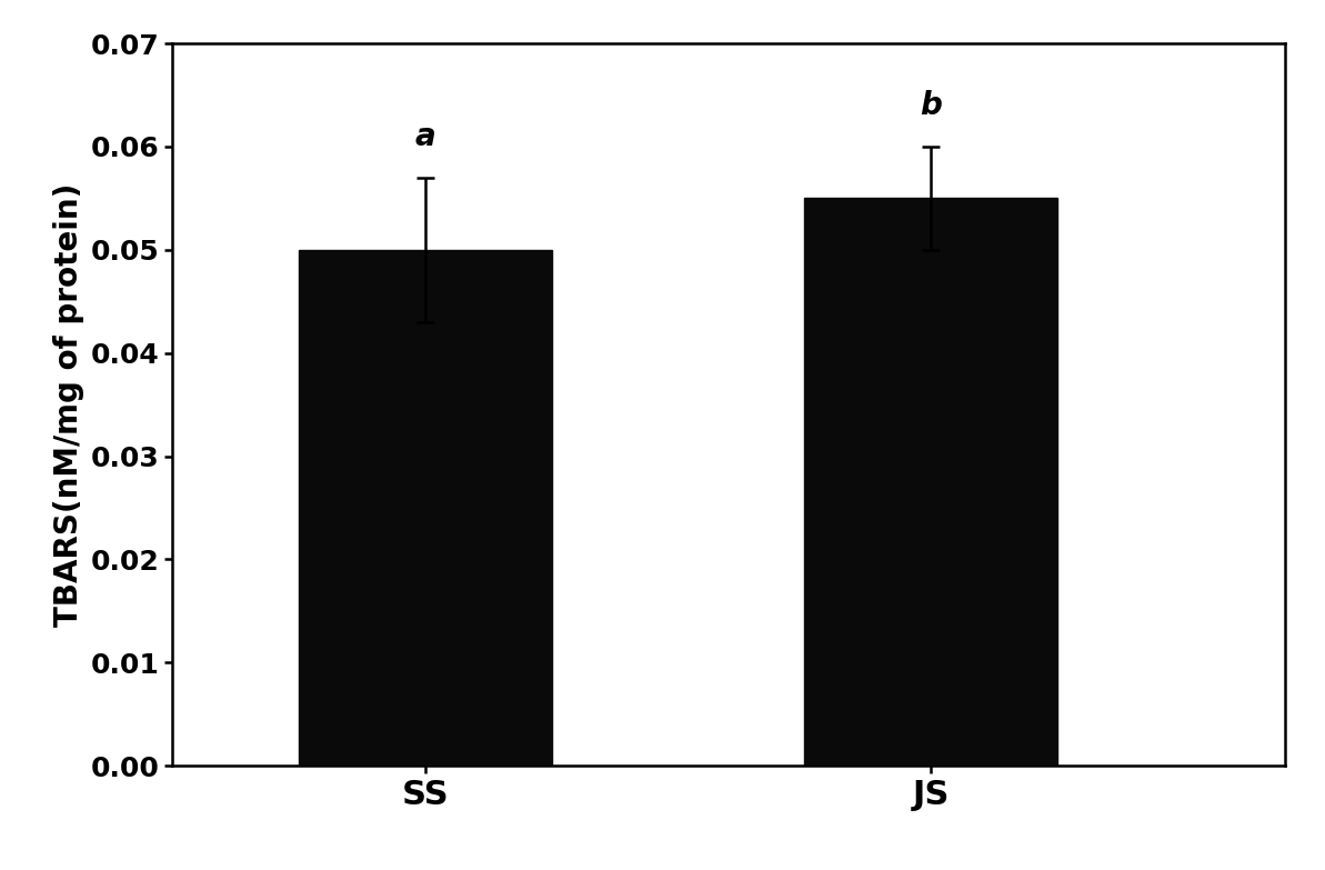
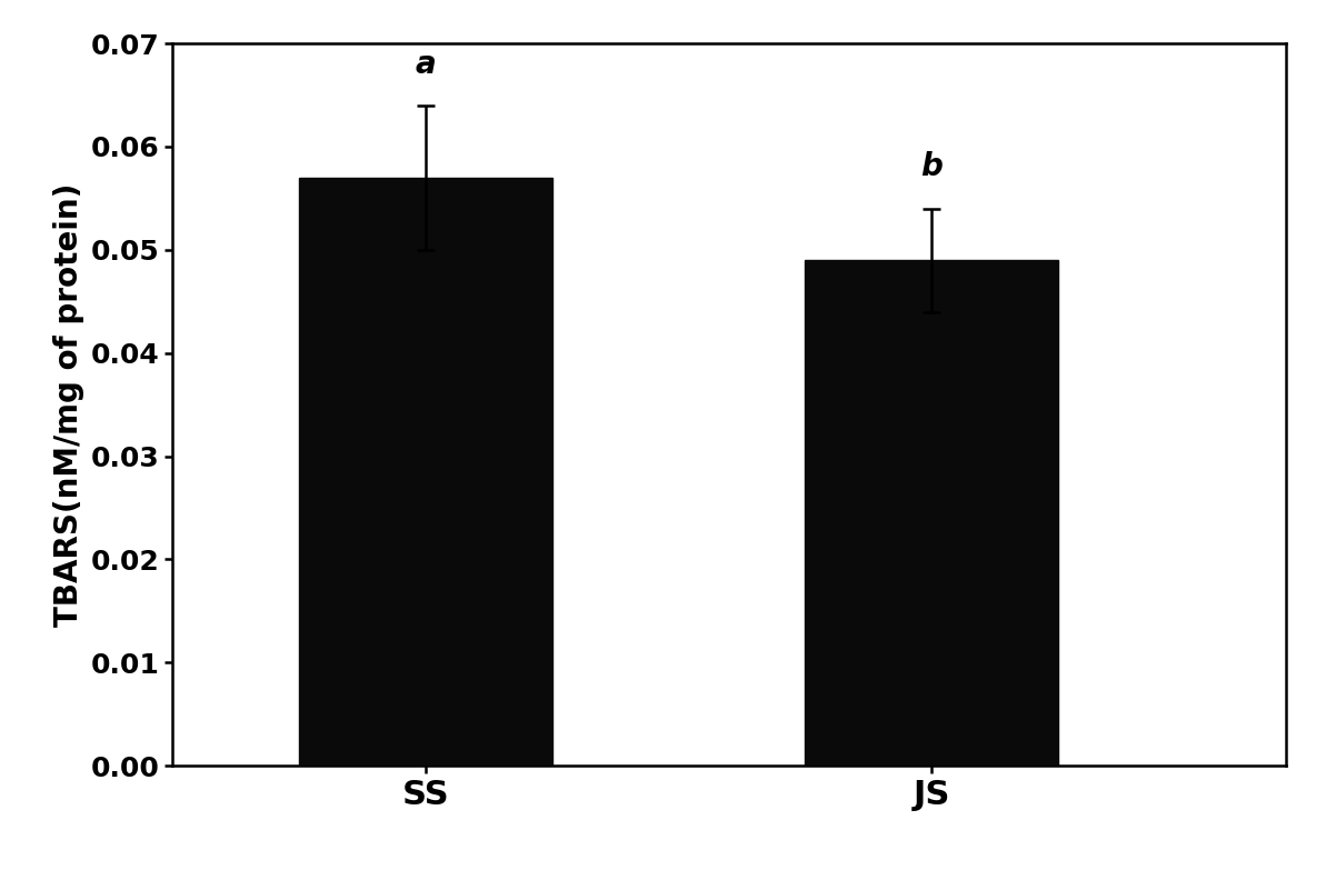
SS: 0.050 -> 0.057
JS: 0.055 -> 0.049
